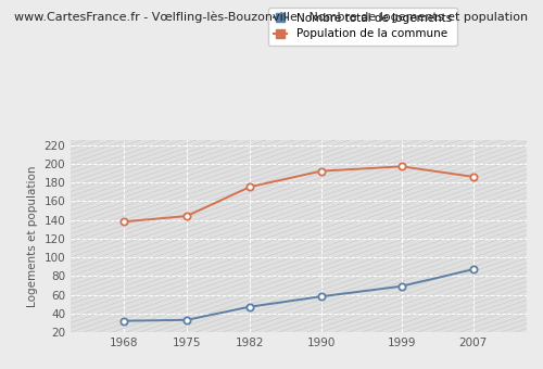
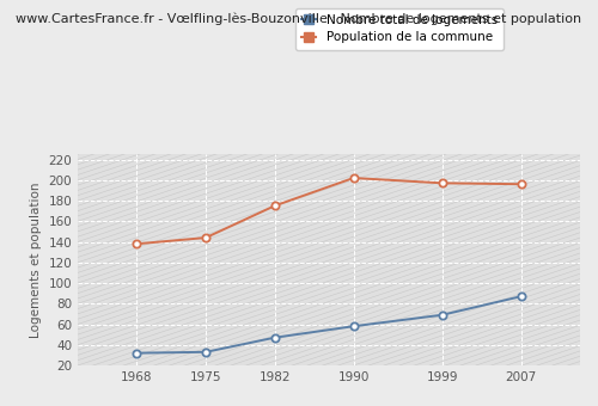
Population de la commune/1990: 192 -> 202
Population de la commune/2007: 186 -> 196
